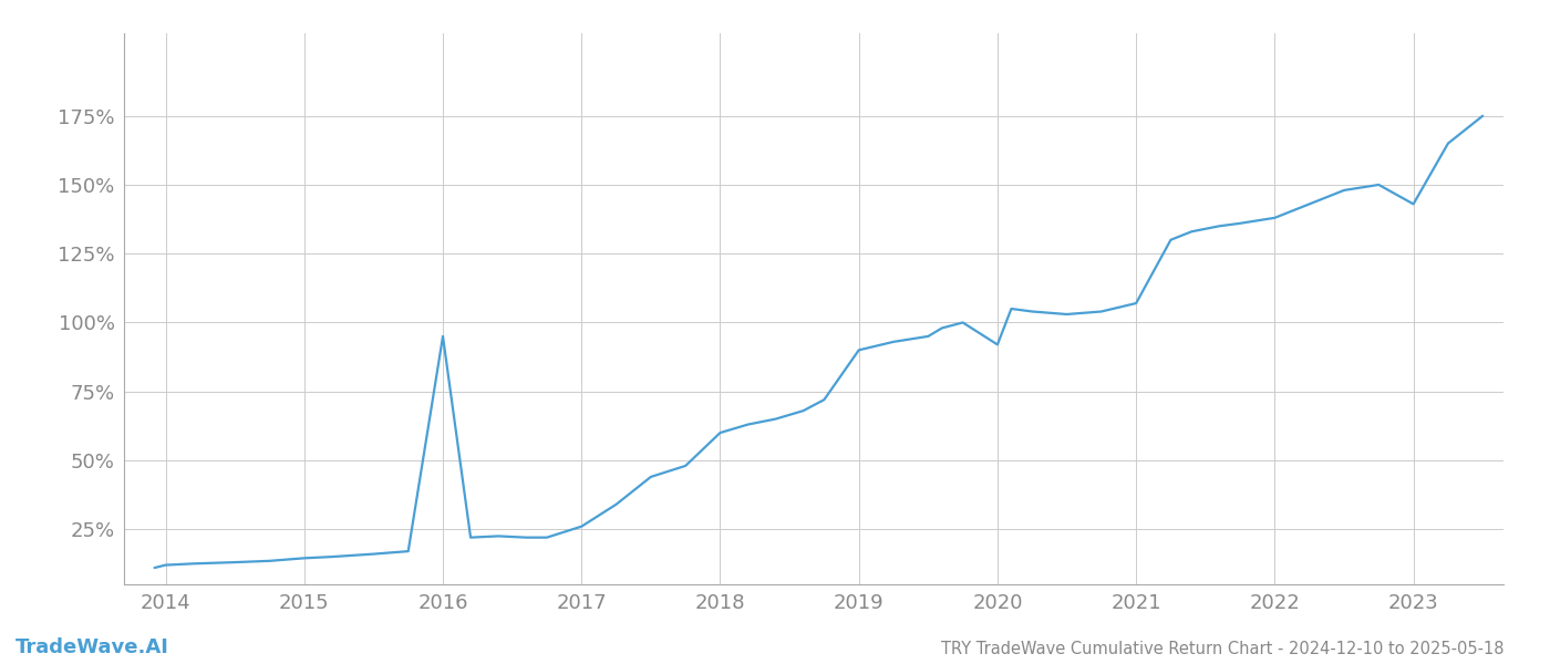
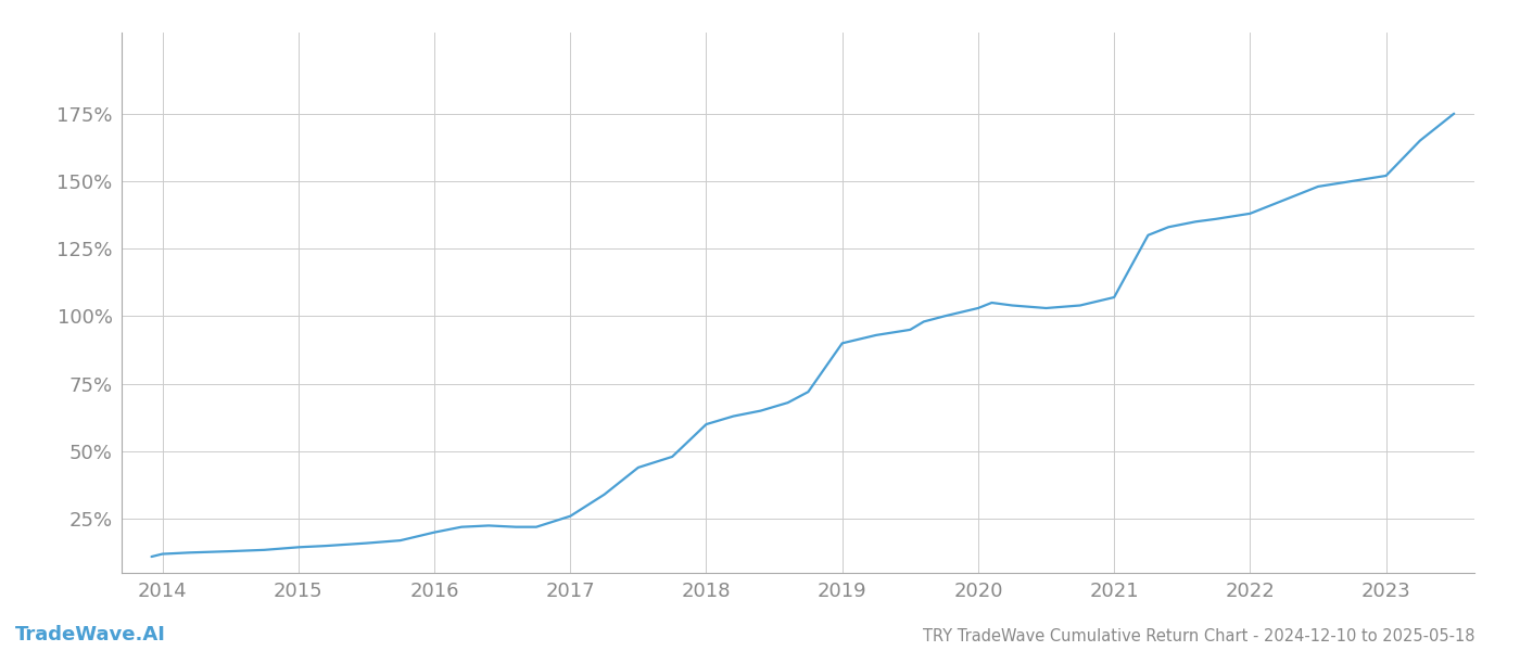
2016: 95.0% -> 20.0%
2020: 92.0% -> 103.0%
2023: 143.0% -> 152.0%
